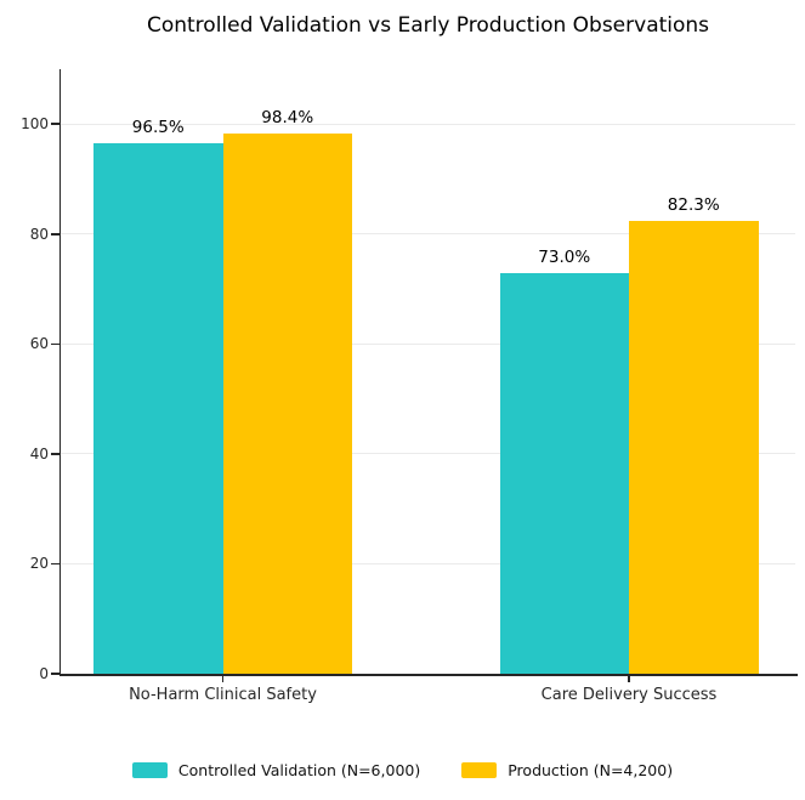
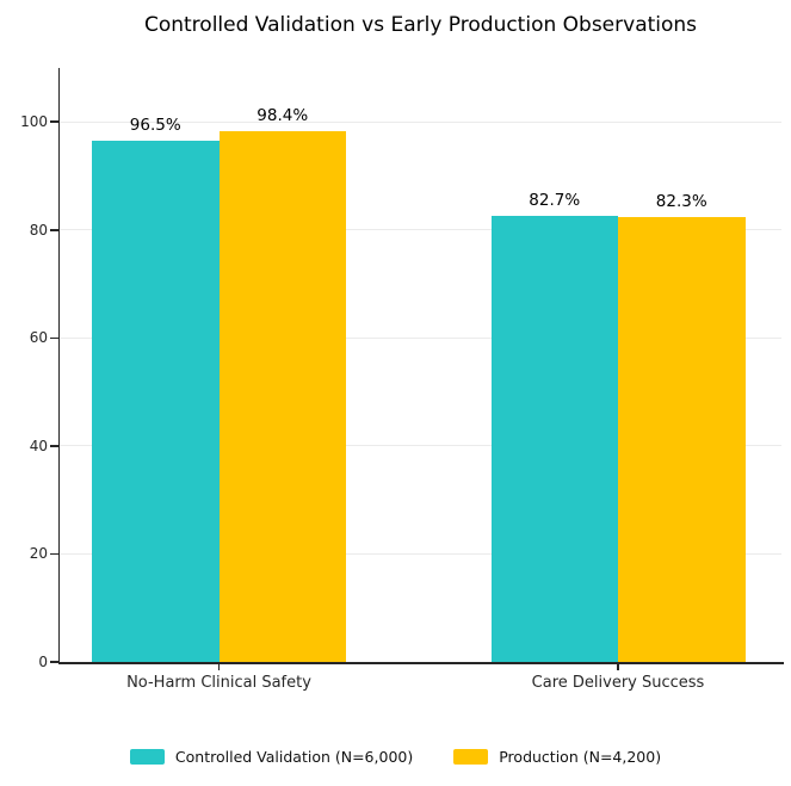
Controlled Validation (N=6,000)/Care Delivery Success: 73.0% -> 82.7%
